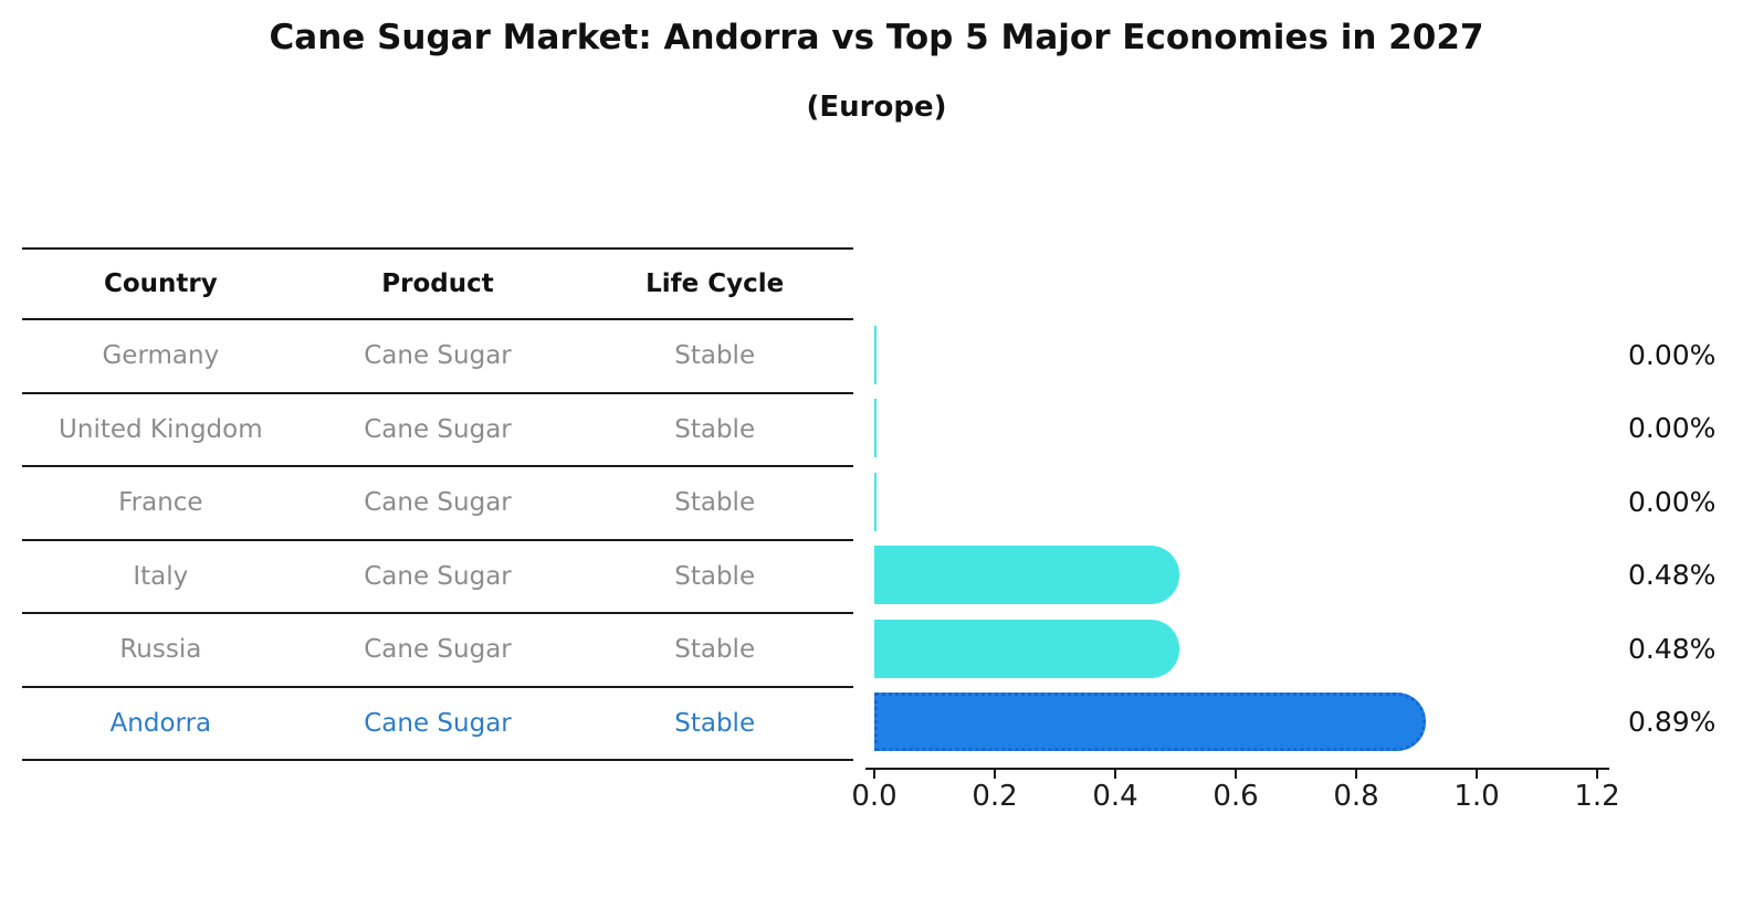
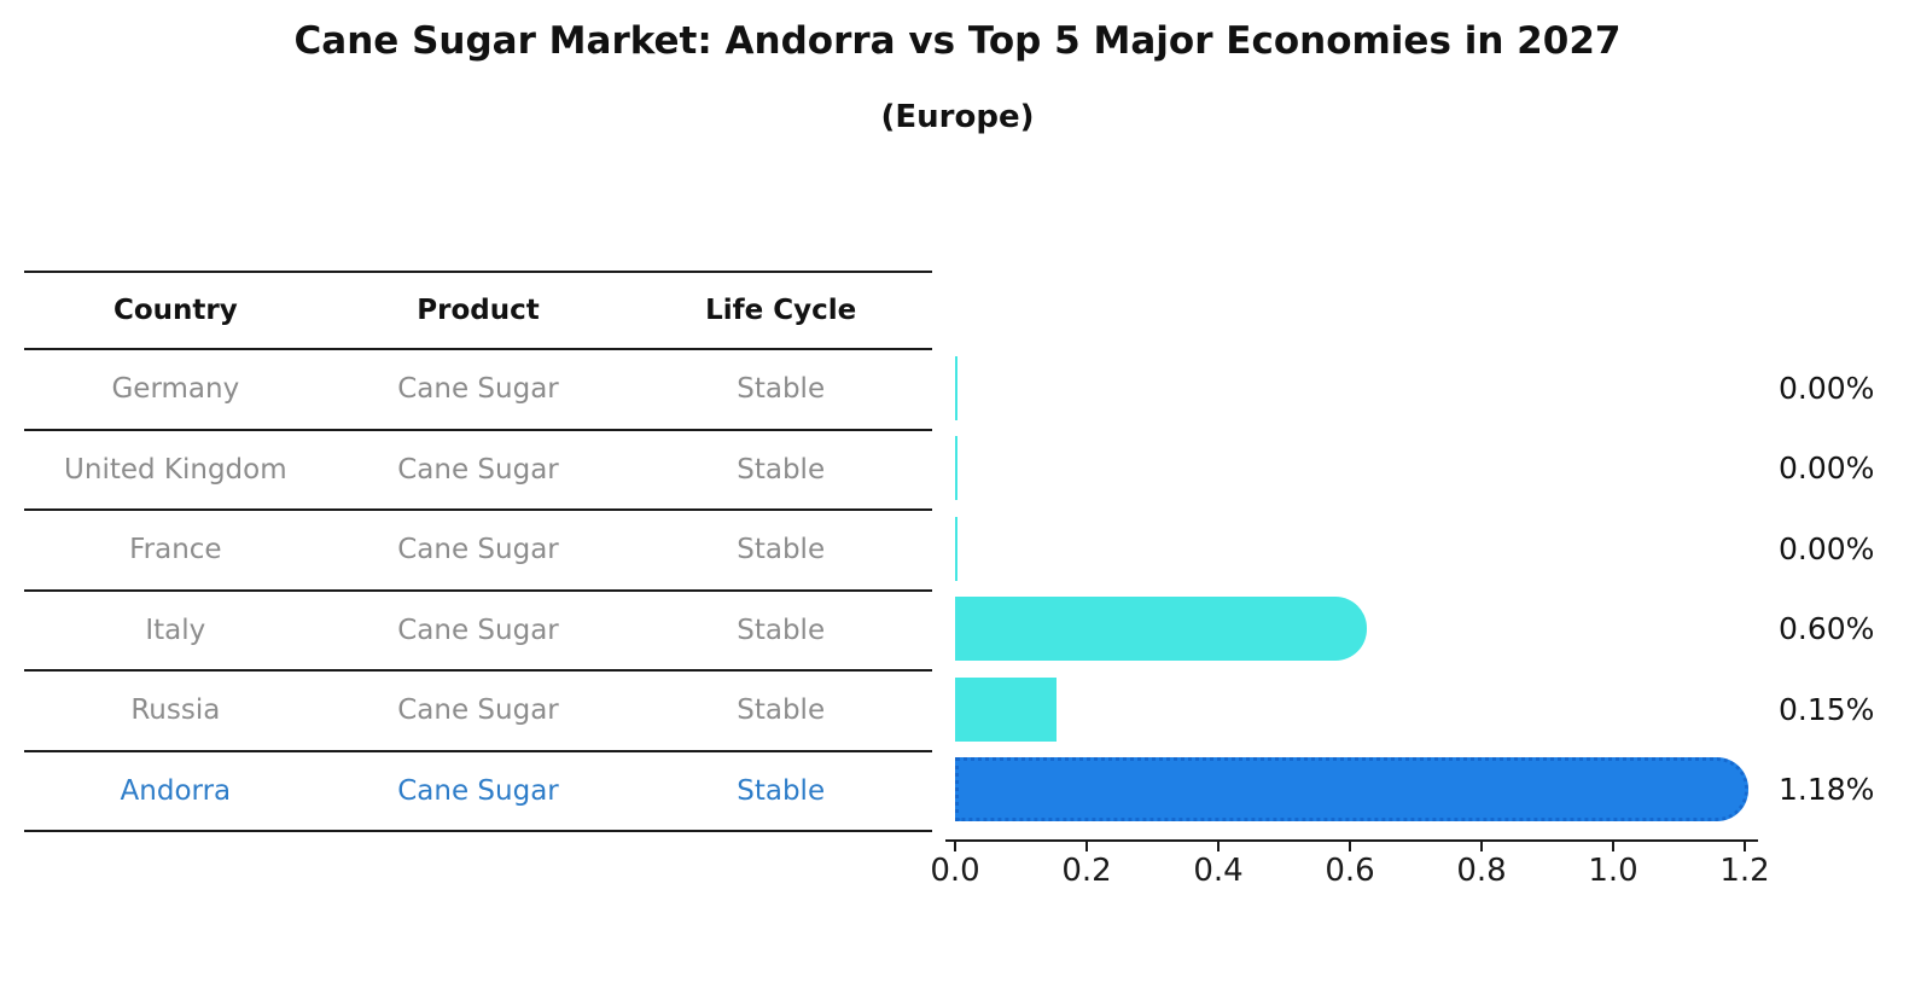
Italy: 0.48% -> 0.60%
Russia: 0.48% -> 0.15%
Andorra: 0.89% -> 1.18%
